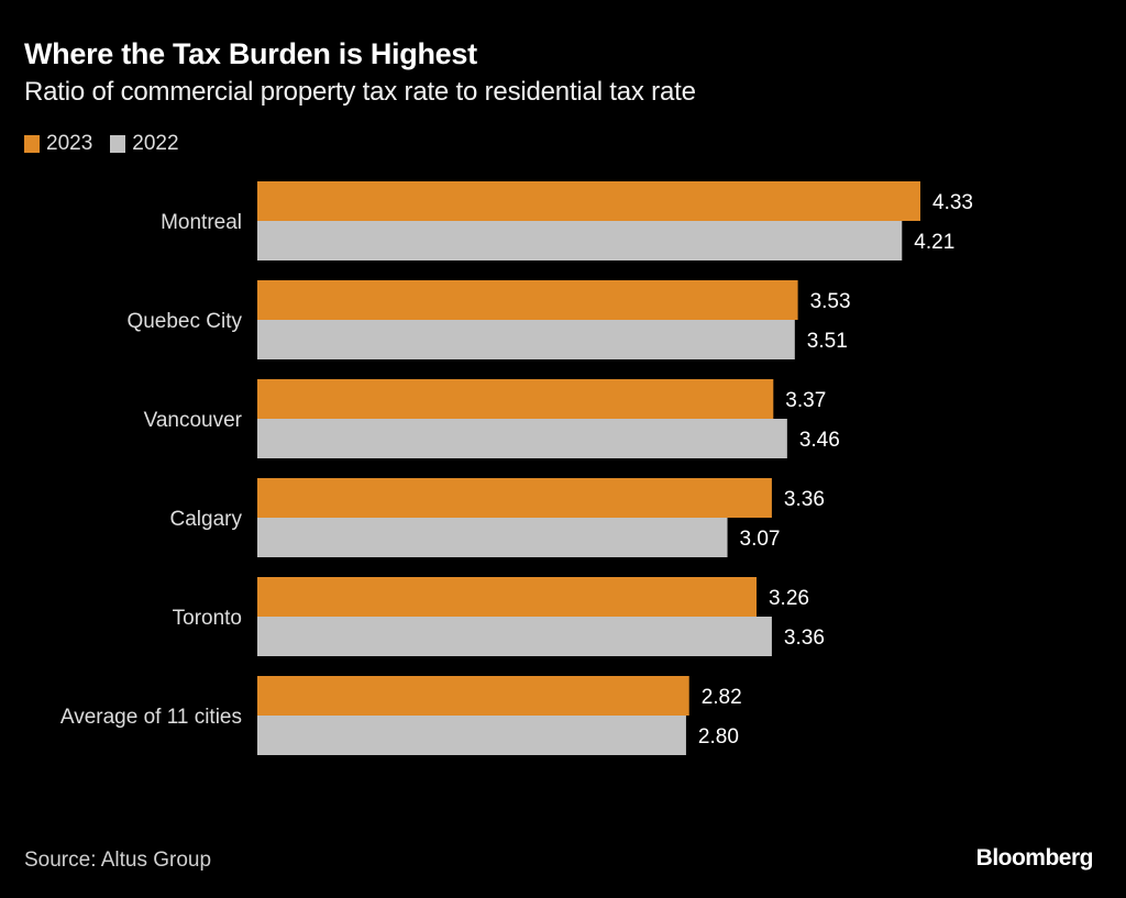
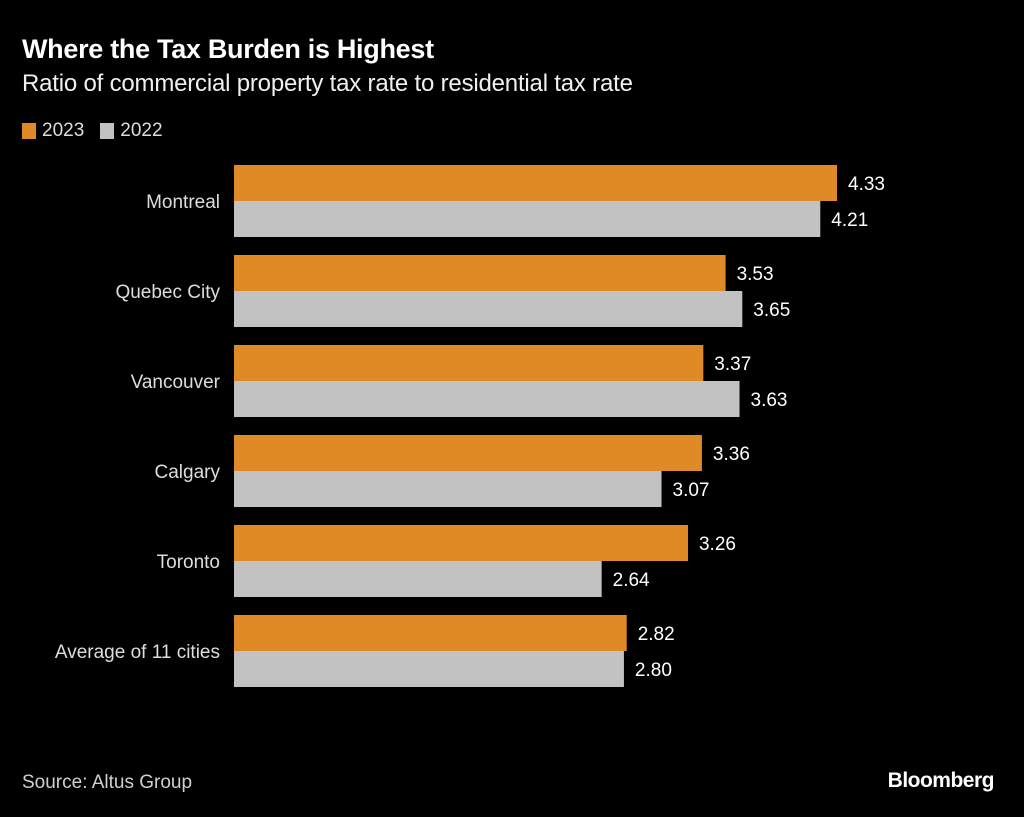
2022/Quebec City: 3.51 -> 3.65
2022/Vancouver: 3.46 -> 3.63
2022/Toronto: 3.36 -> 2.64
